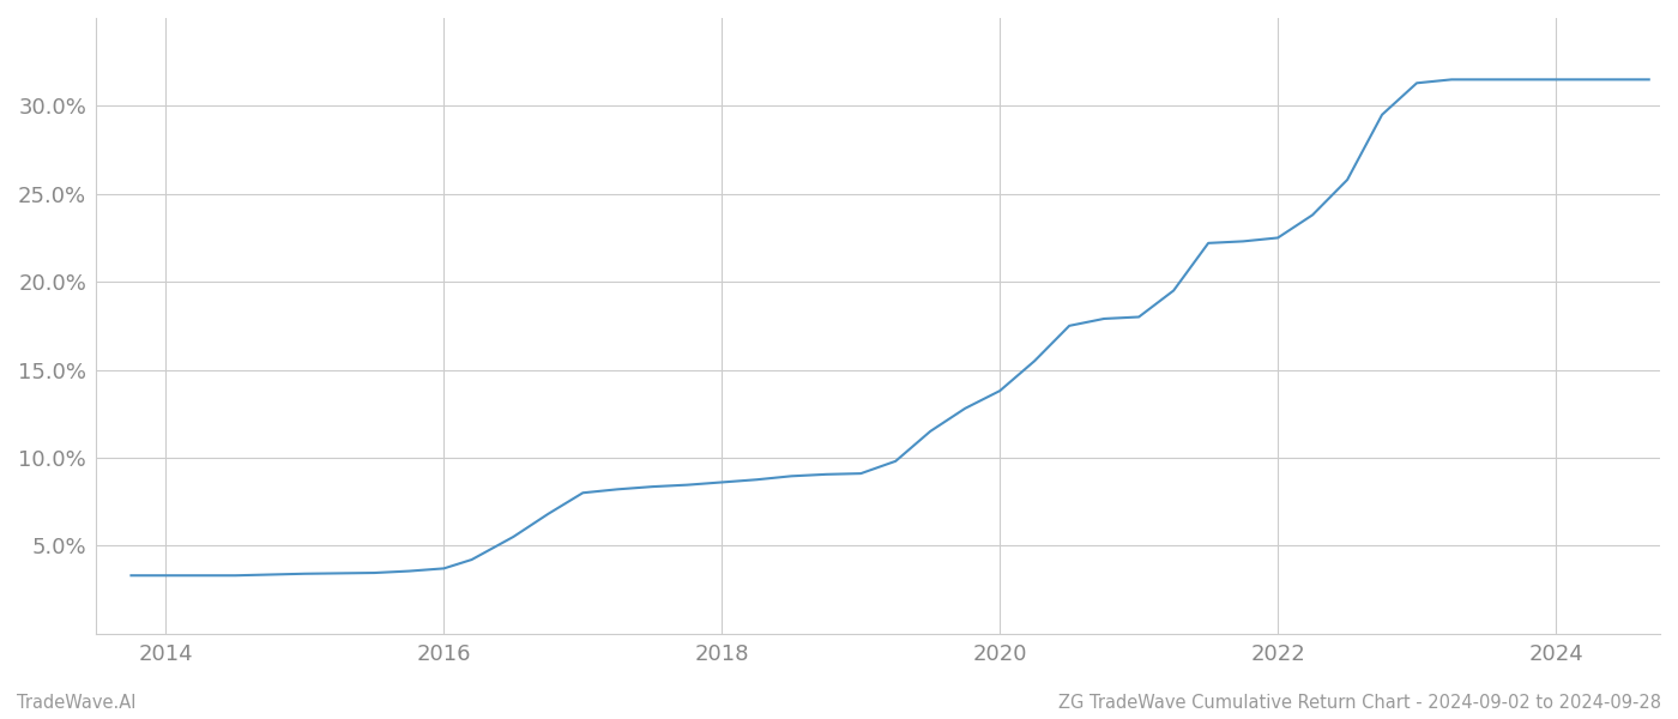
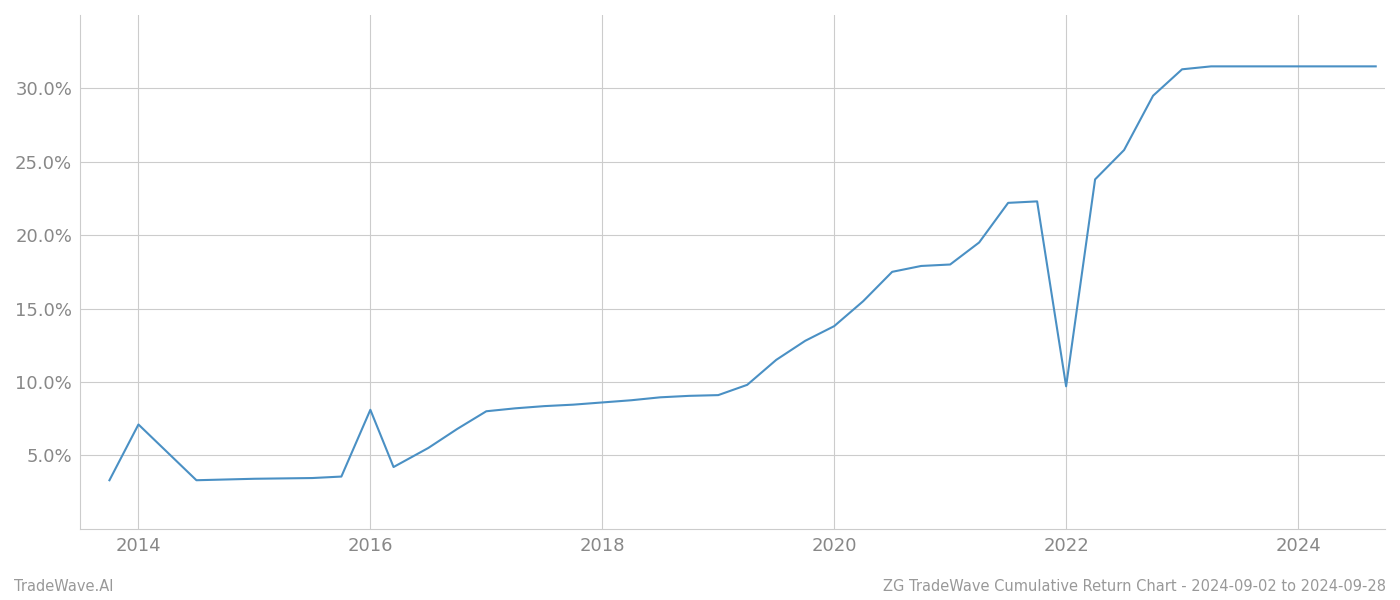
2014: 3.3% -> 7.1%
2016: 3.7% -> 8.1%
2022: 22.5% -> 9.7%
